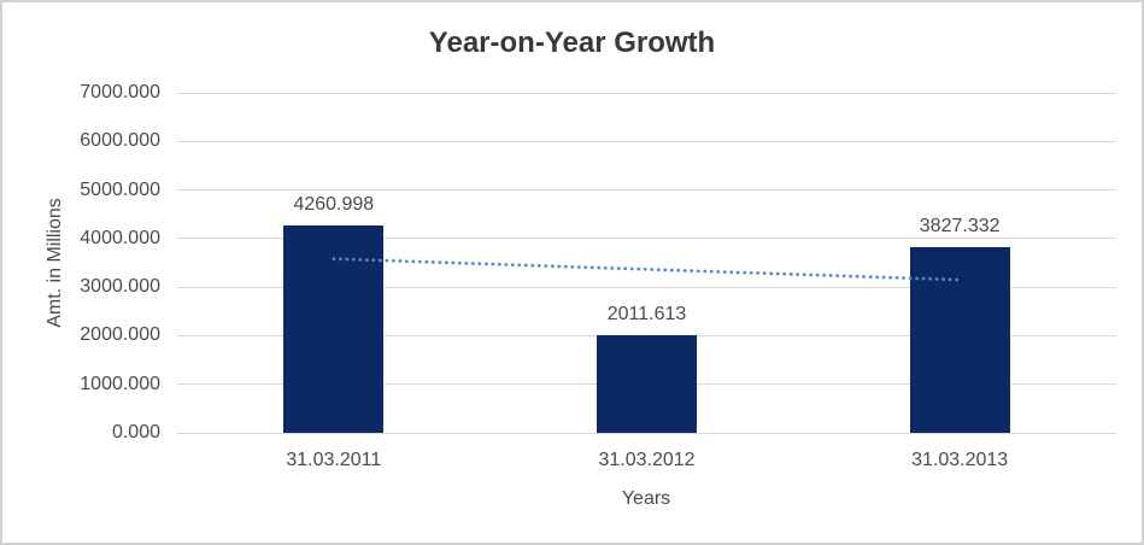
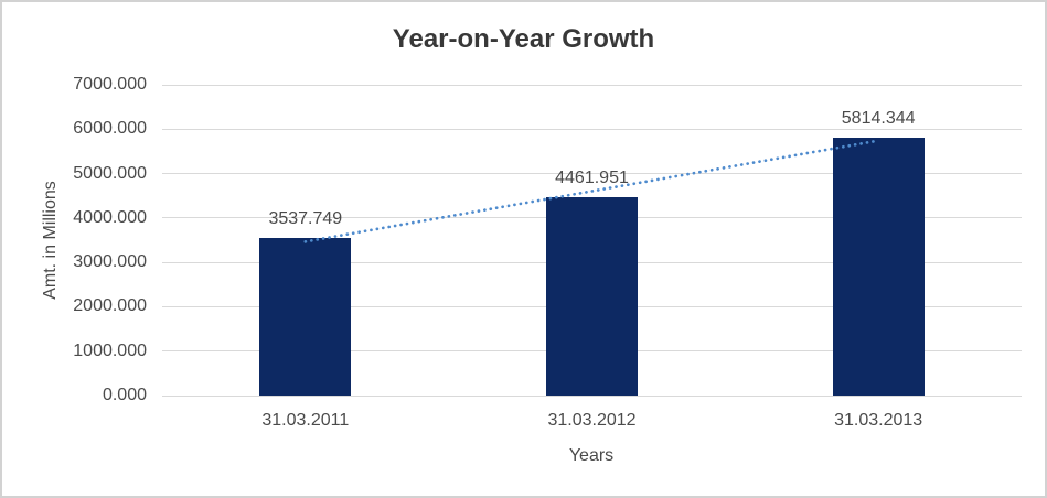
31.03.2011: 4260.998 -> 3537.749
31.03.2012: 2011.613 -> 4461.951
31.03.2013: 3827.332 -> 5814.344
